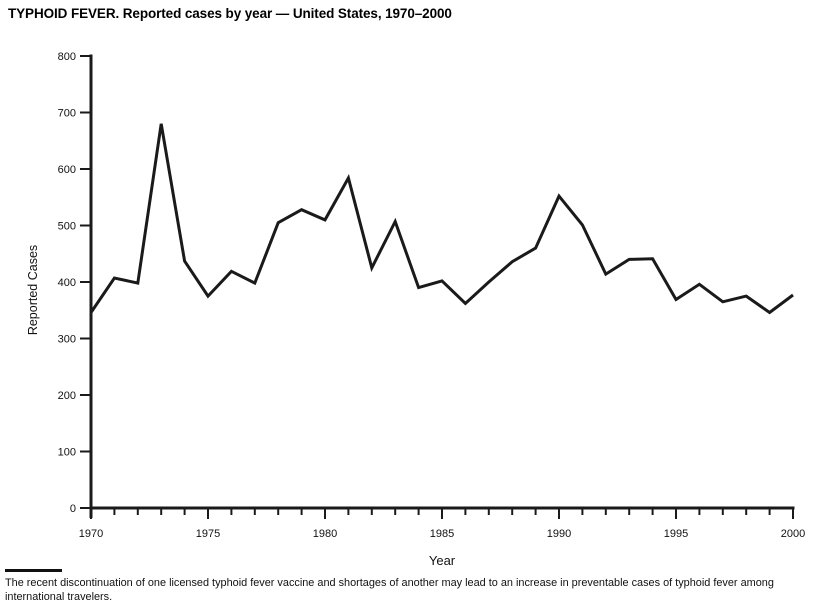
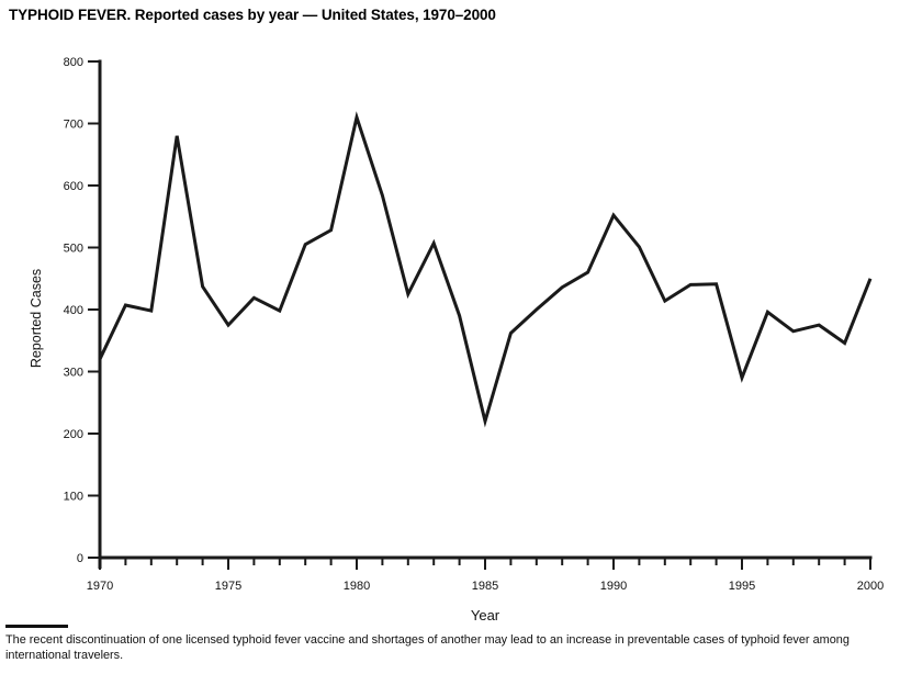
1970: 350 -> 320
1980: 510 -> 710
1985: 400 -> 220
1995: 370 -> 290
2000: 380 -> 450
